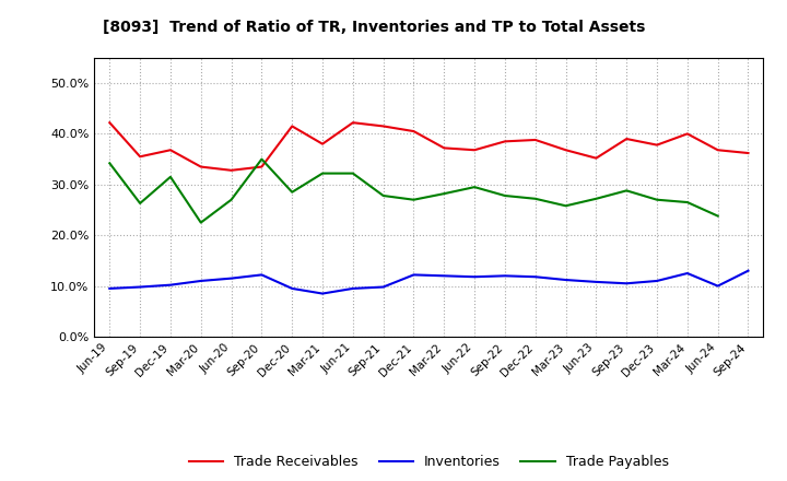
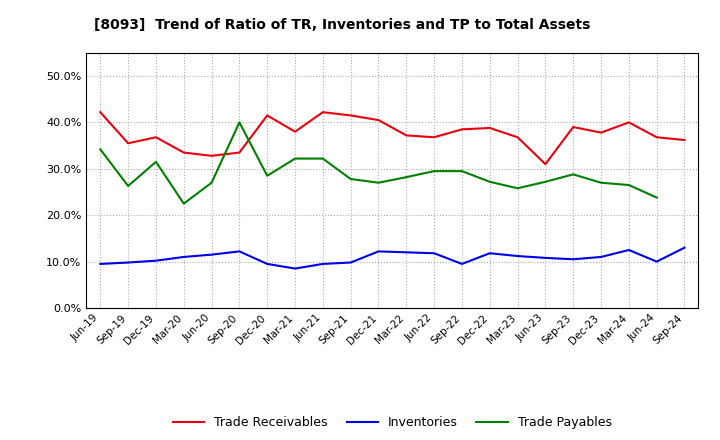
Trade Payables/Sep-20: 35.0% -> 40.0%
Inventories/Sep-22: 12.0% -> 9.5%
Trade Payables/Sep-22: 27.8% -> 29.5%
Trade Receivables/Jun-23: 35.2% -> 31.0%
